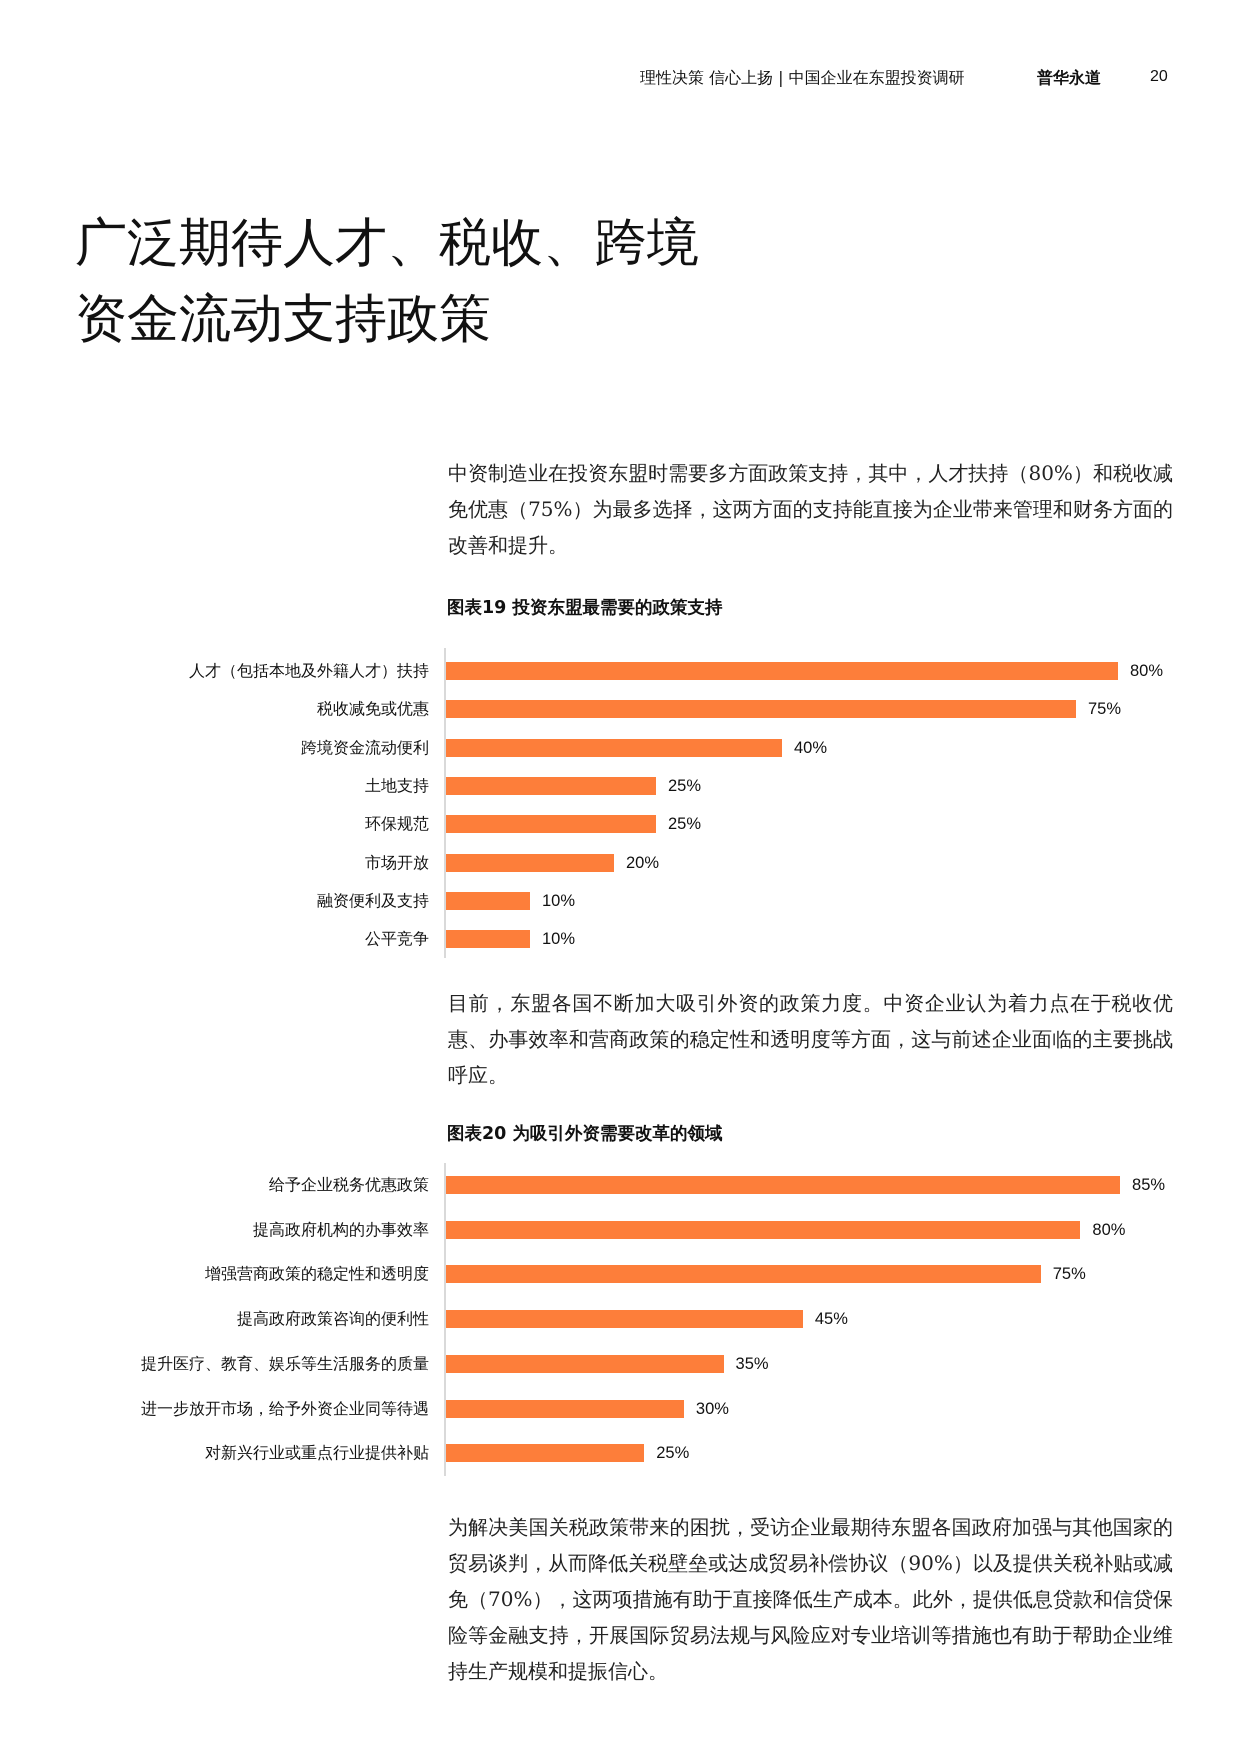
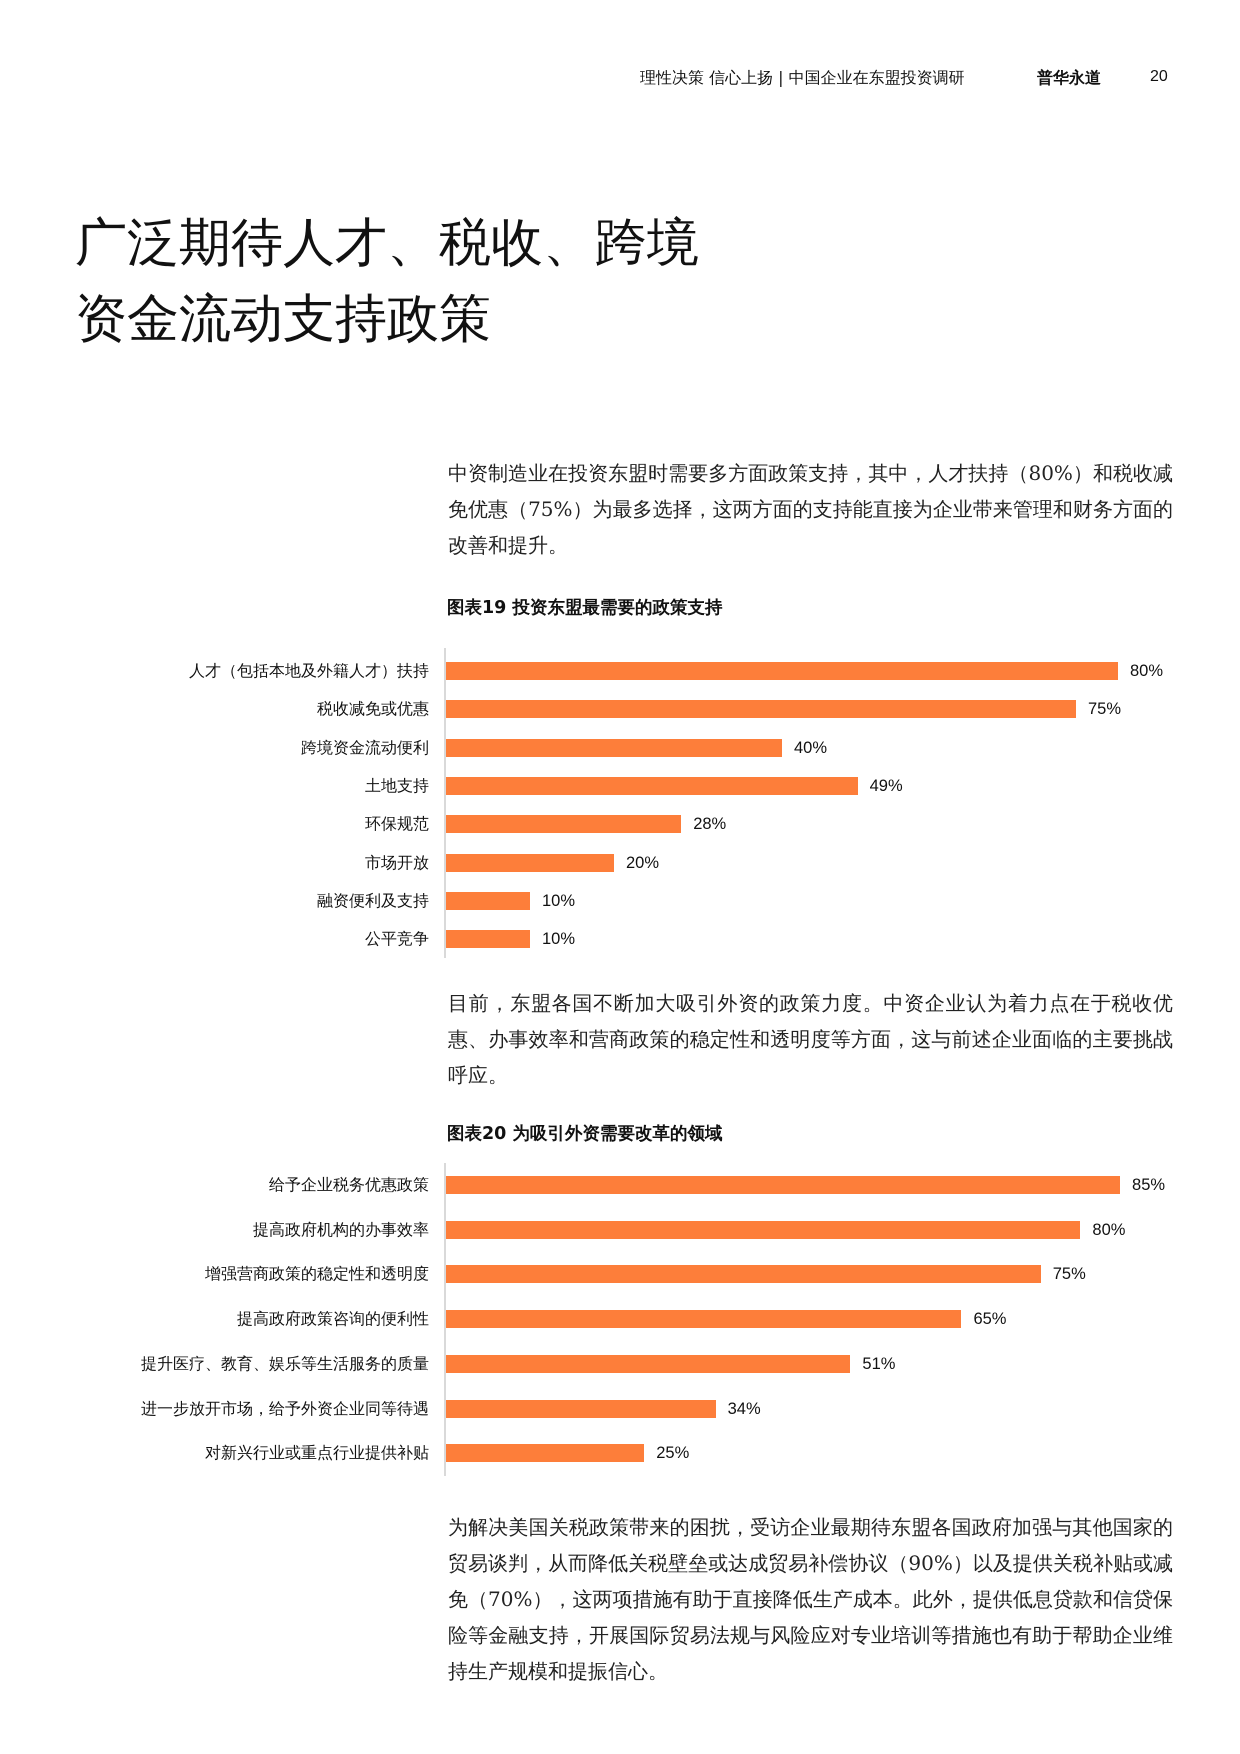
图表19 投资东盟最需要的政策支持/土地支持: 25% -> 49%
图表19 投资东盟最需要的政策支持/环保规范: 25% -> 28%
图表20 为吸引外资需要改革的领域/提高政府政策咨询的便利性: 45% -> 65%
图表20 为吸引外资需要改革的领域/提升医疗、教育、娱乐等生活服务的质量: 35% -> 51%
图表20 为吸引外资需要改革的领域/进一步放开市场，给予外资企业同等待遇: 30% -> 34%
